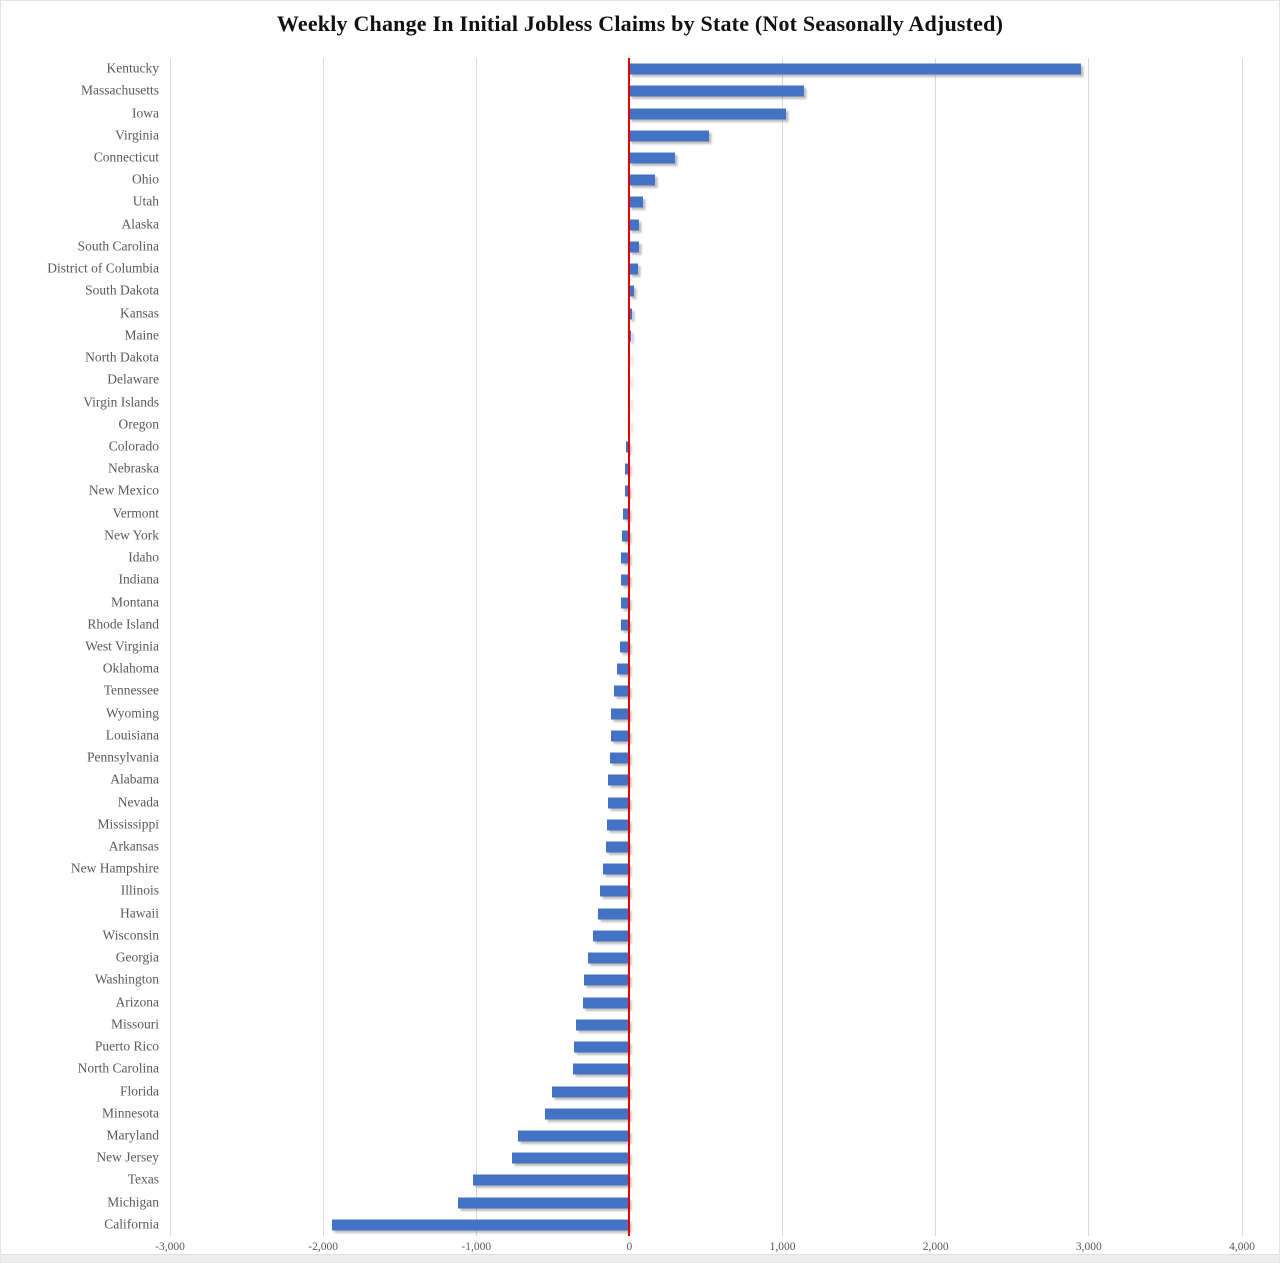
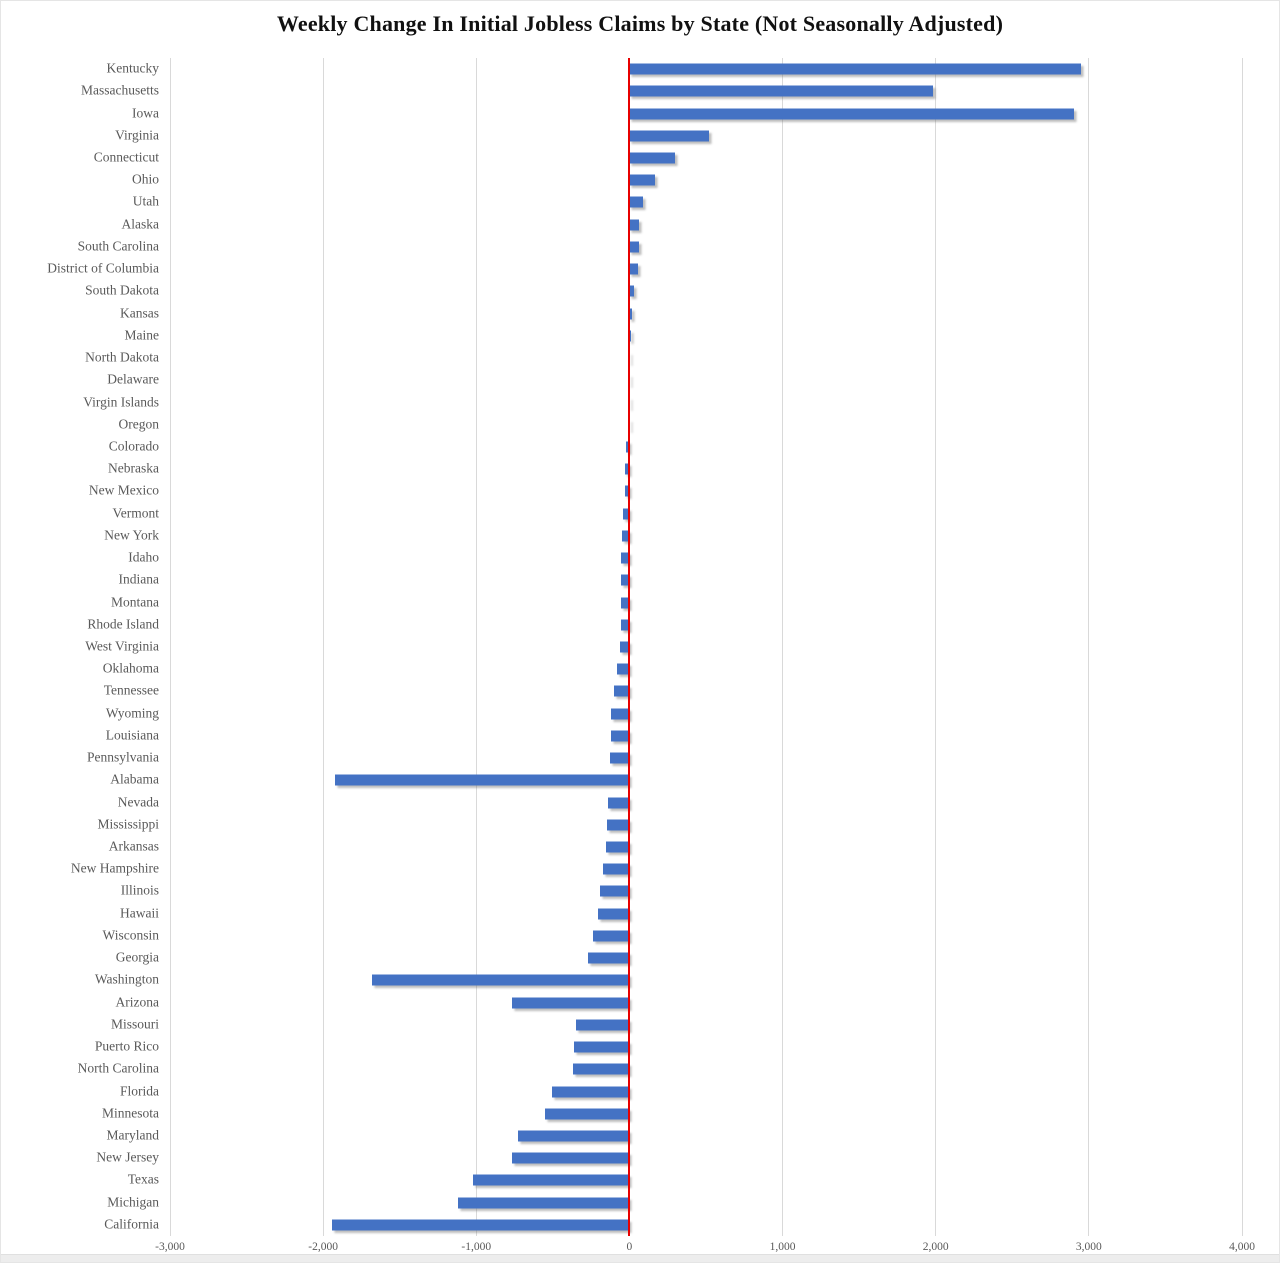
Massachusetts: 1140 -> 1980
Iowa: 1020 -> 2900
Alabama: -140 -> -1920
Washington: -300 -> -1680
Arizona: -300 -> -770
